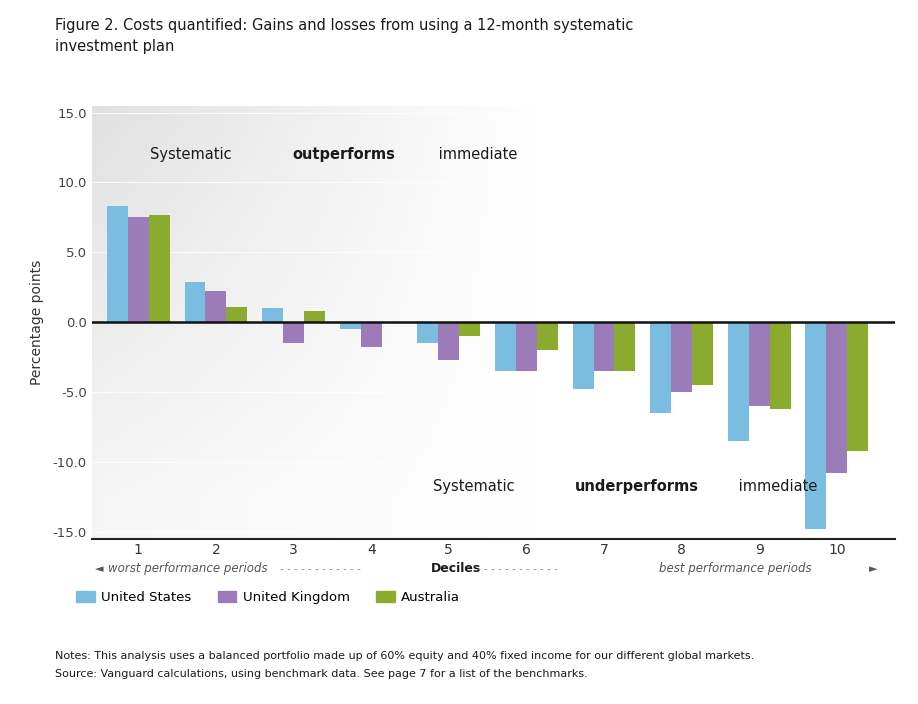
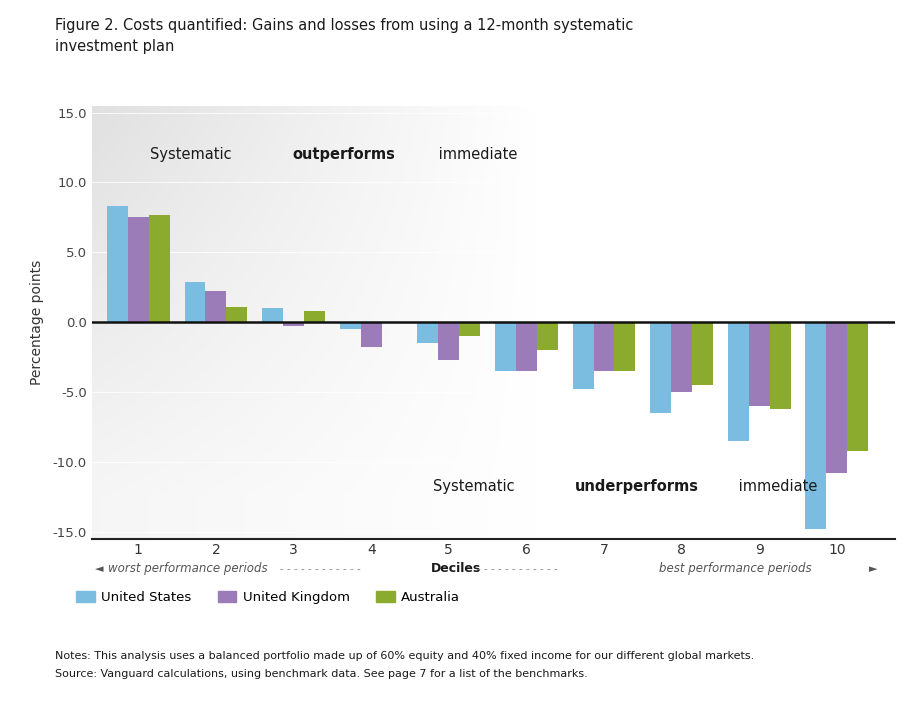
United Kingdom/3: -1.5 -> -0.3
